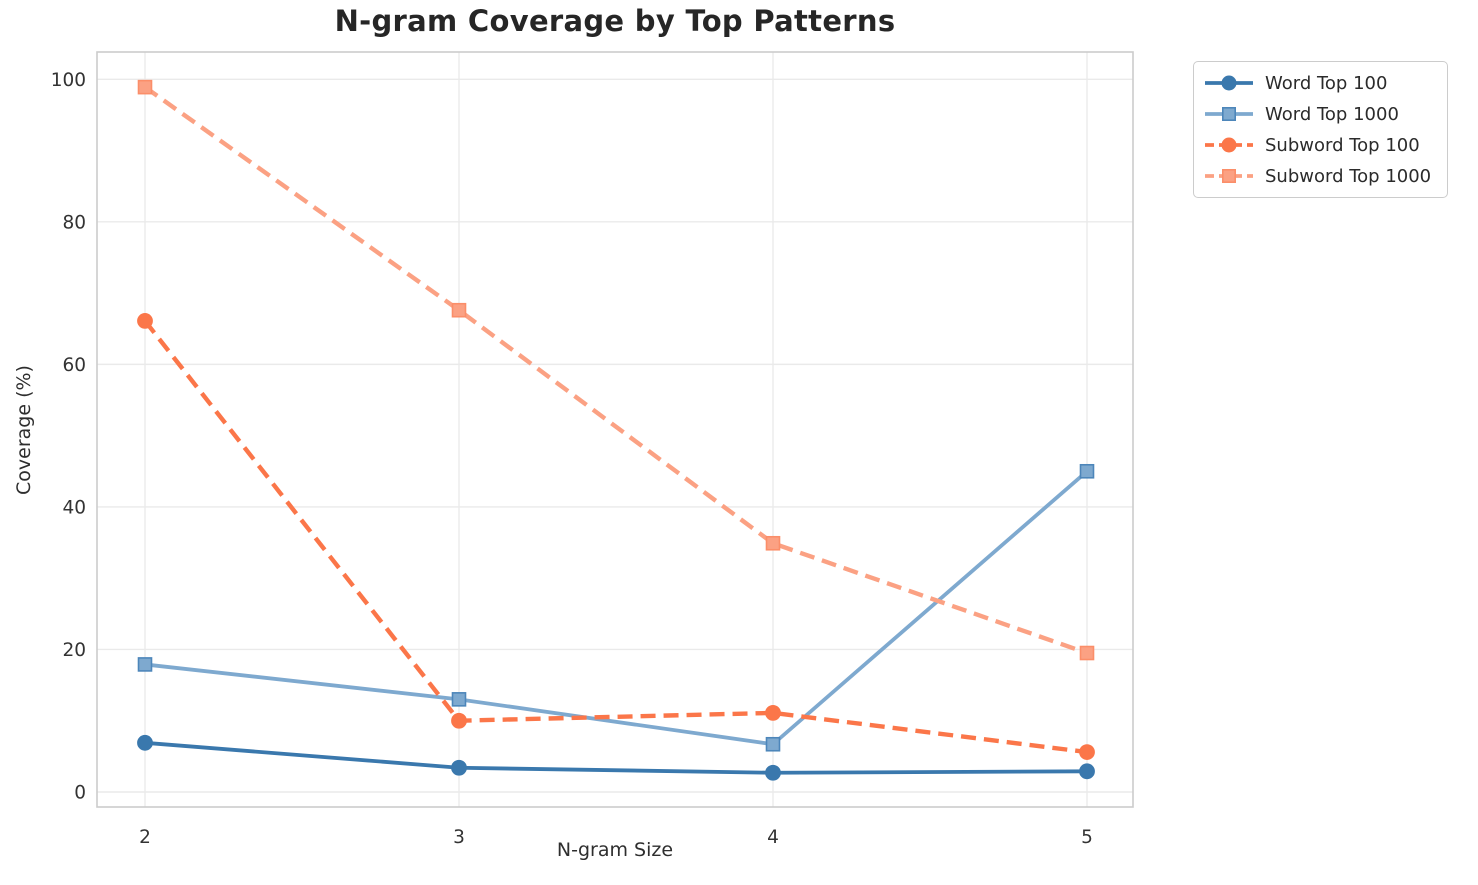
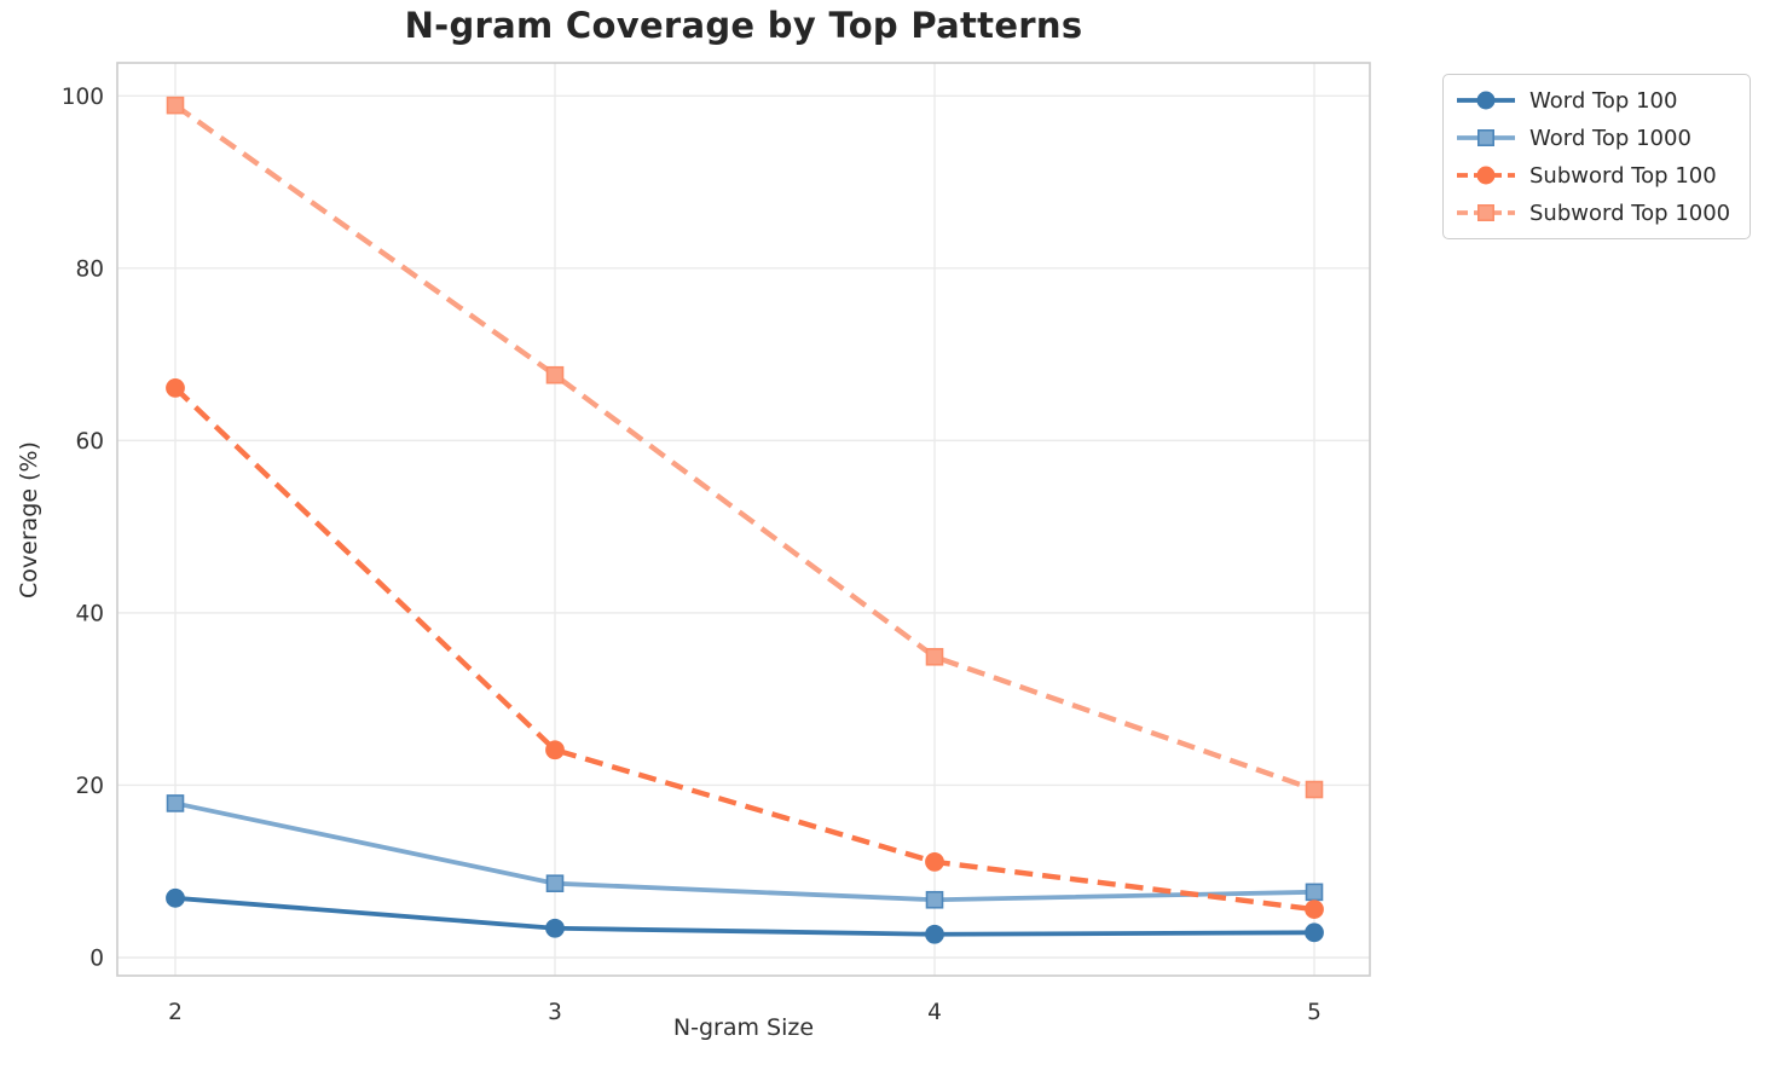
Word Top 1000/3: 13 -> 9
Subword Top 100/3: 10 -> 24
Word Top 1000/5: 45 -> 8
